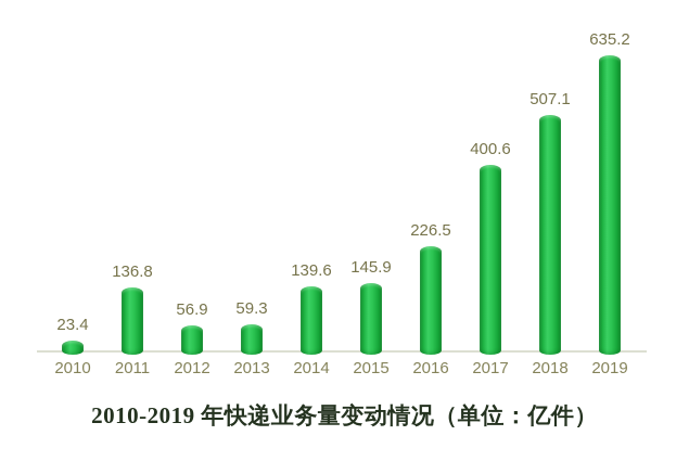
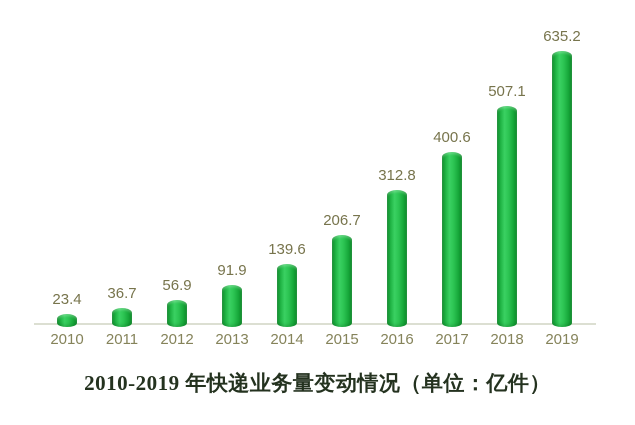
2011: 136.8 -> 36.7
2013: 59.3 -> 91.9
2015: 145.9 -> 206.7
2016: 226.5 -> 312.8
